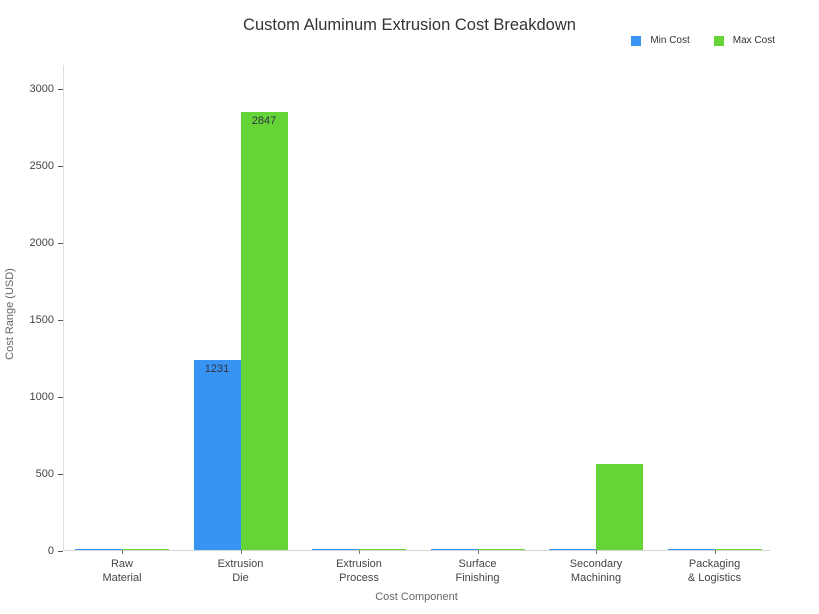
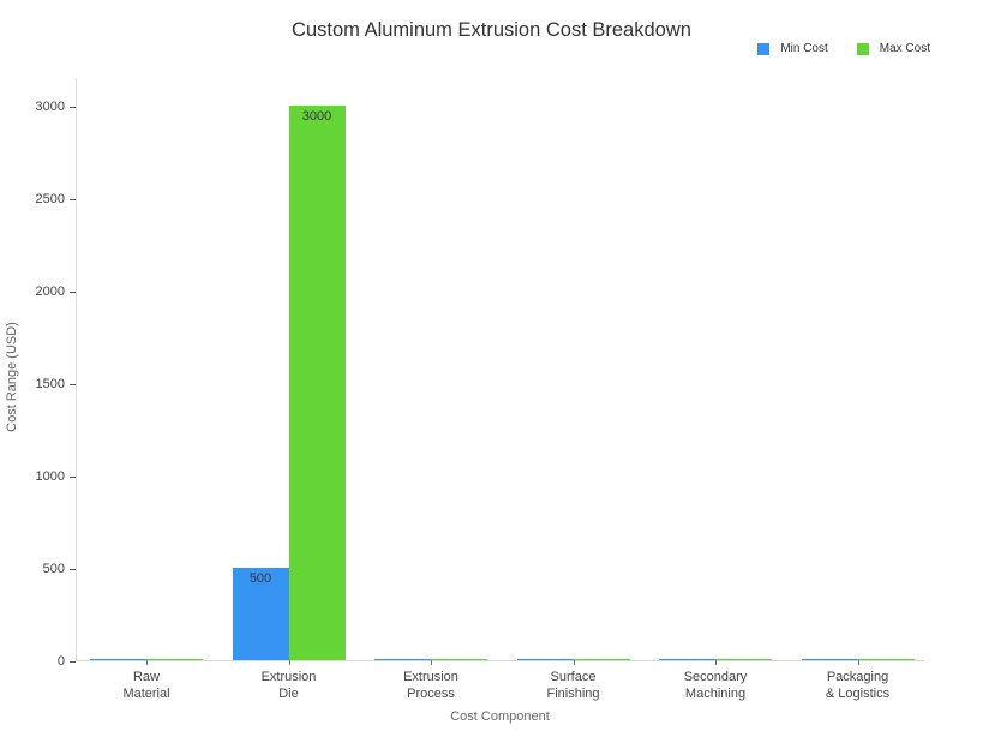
Min Cost/Extrusion Die: 1231 -> 500
Max Cost/Extrusion Die: 2847 -> 3000
Max Cost/Secondary Machining: 560 -> 10
